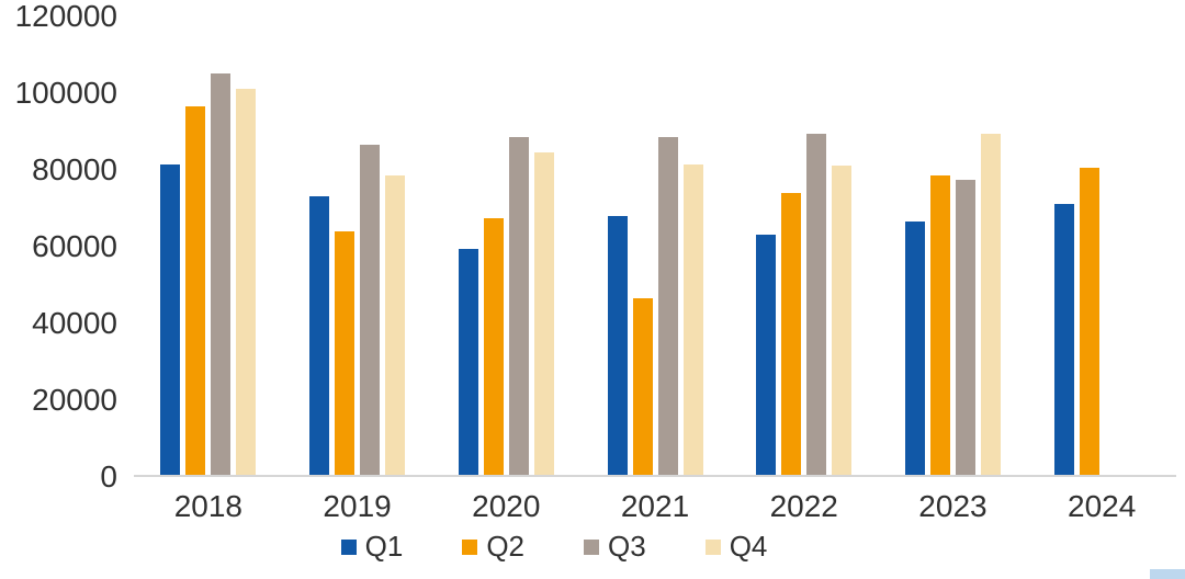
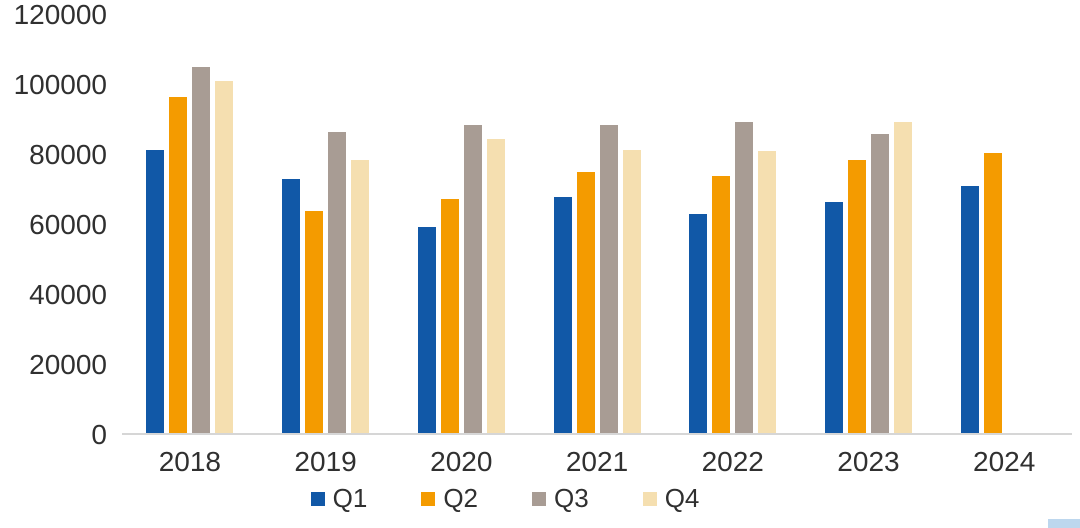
Q2/2021: 46000 -> 74000
Q3/2023: 77000 -> 86000
